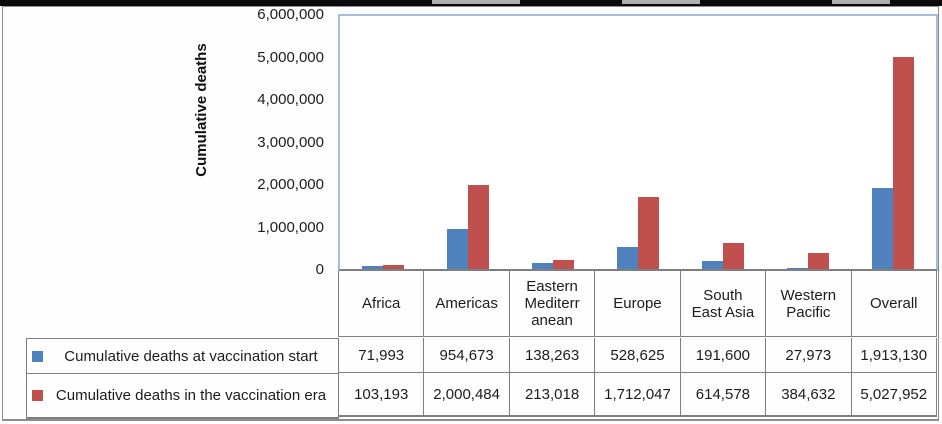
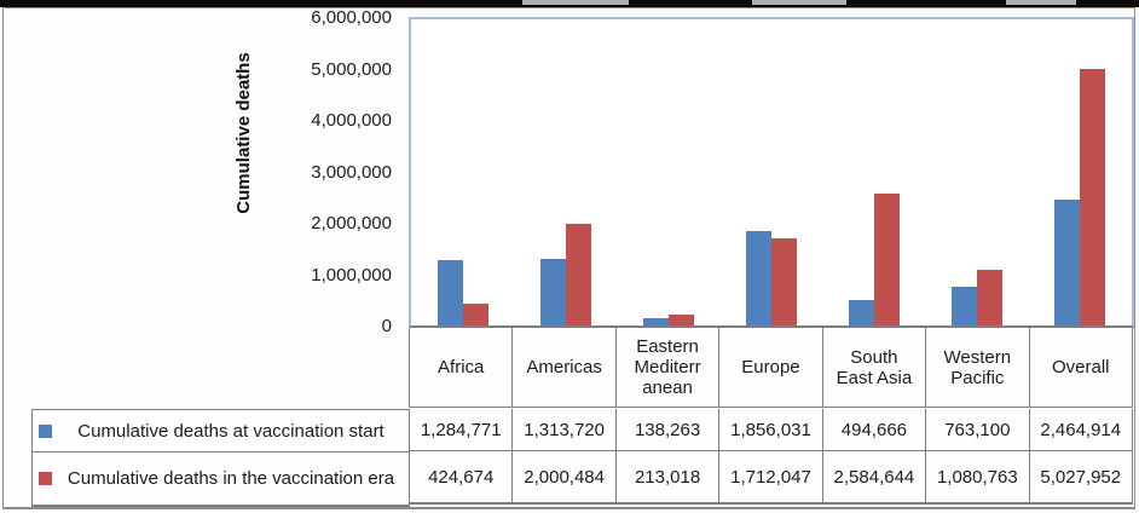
Cumulative deaths at vaccination start/Africa: 71,993 -> 1,284,771
Cumulative deaths in the vaccination era/Africa: 103,193 -> 424,674
Cumulative deaths at vaccination start/Americas: 954,673 -> 1,313,720
Cumulative deaths at vaccination start/Europe: 528,625 -> 1,856,031
Cumulative deaths at vaccination start/South East Asia: 191,600 -> 494,666
Cumulative deaths in the vaccination era/South East Asia: 614,578 -> 2,584,644
Cumulative deaths at vaccination start/Western Pacific: 27,973 -> 763,100
Cumulative deaths in the vaccination era/Western Pacific: 384,632 -> 1,080,763
Cumulative deaths at vaccination start/Overall: 1,913,130 -> 2,464,914
